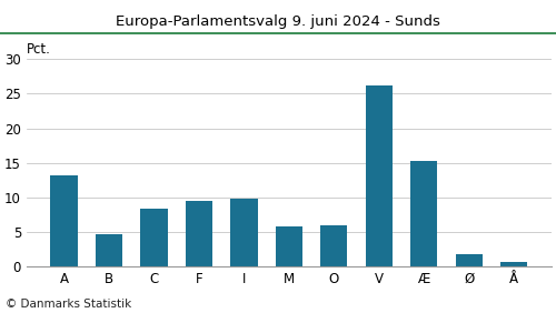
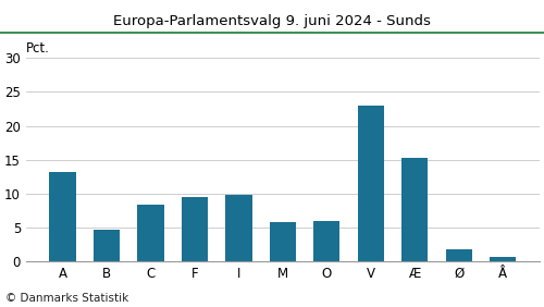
V: 26.2 -> 23.0
